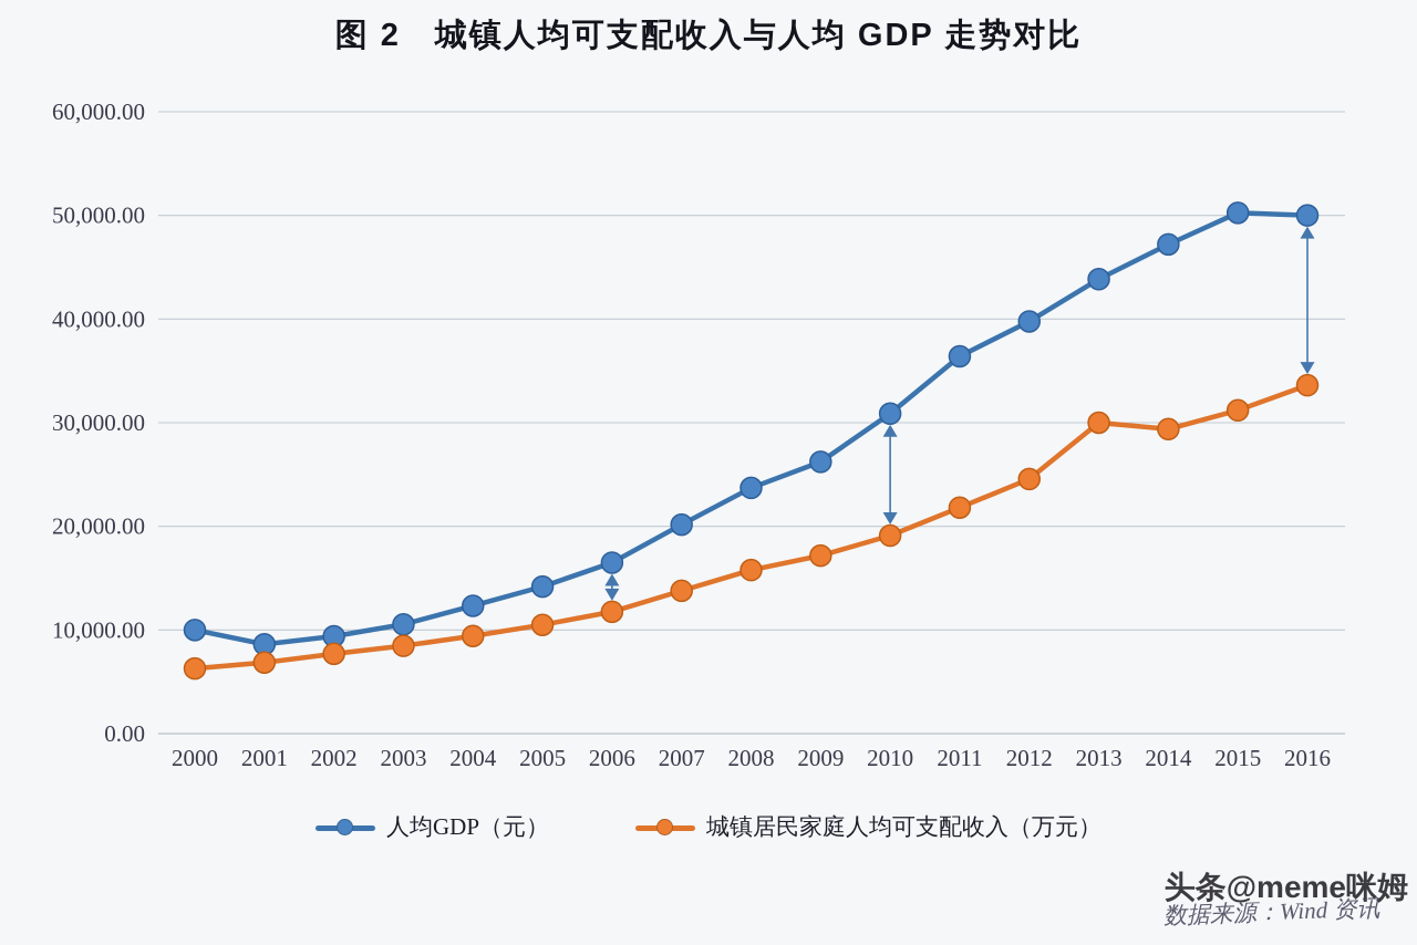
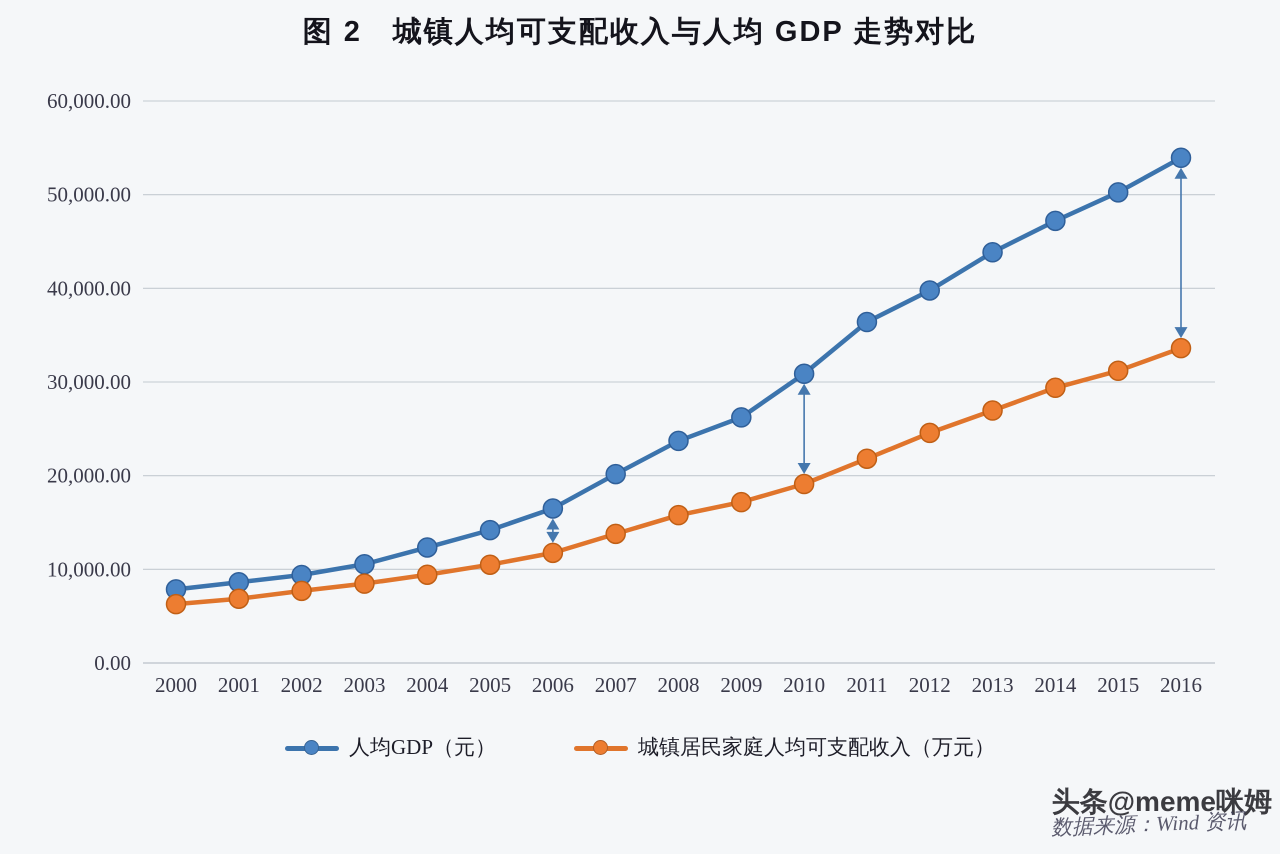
人均GDP（元）/2000: 10000 -> 8000
城镇居民家庭人均可支配收入（万元）/2013: 30000 -> 27000
人均GDP（元）/2016: 50000 -> 54000
